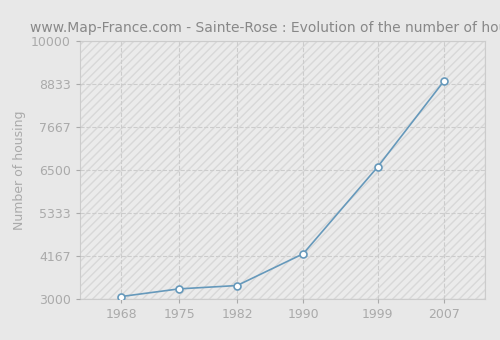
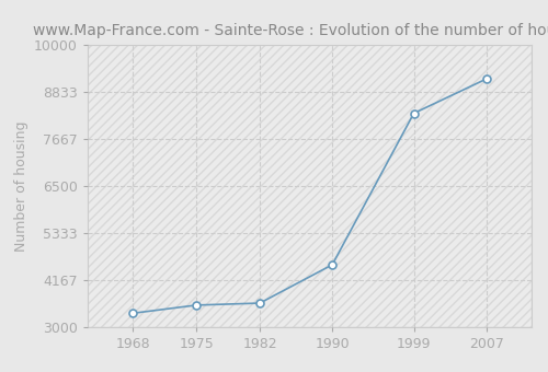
1968: 3070 -> 3350
1975: 3280 -> 3550
1982: 3370 -> 3600
1990: 4230 -> 4550
1999: 6580 -> 8300
2007: 8900 -> 9150
